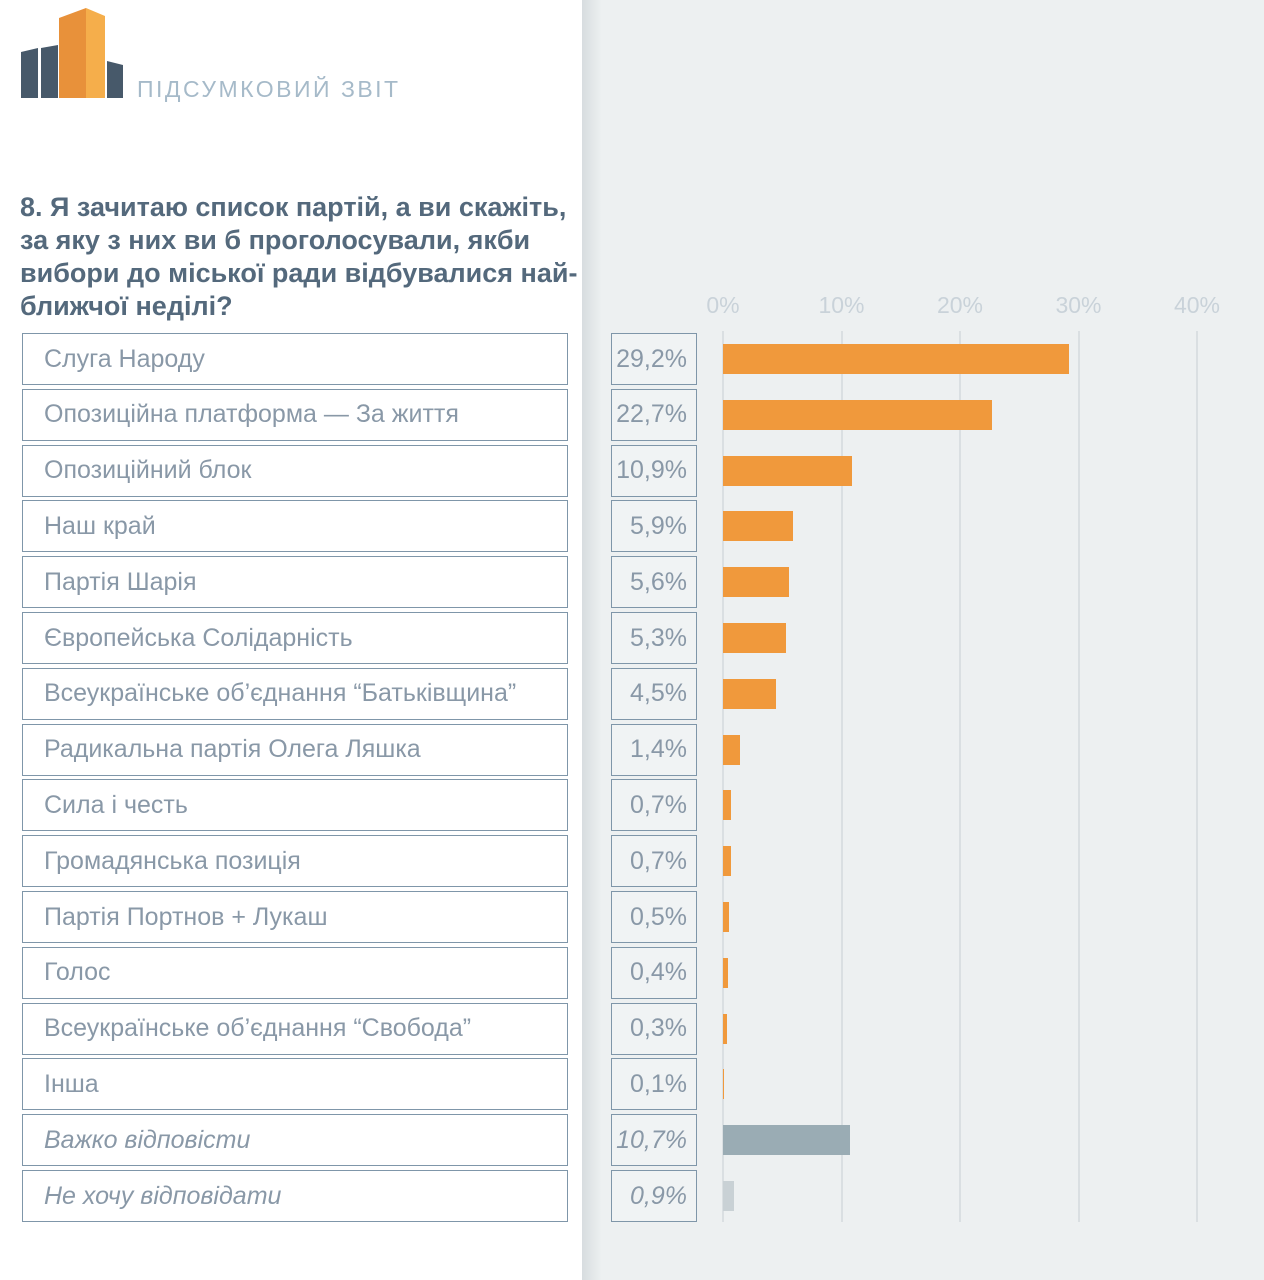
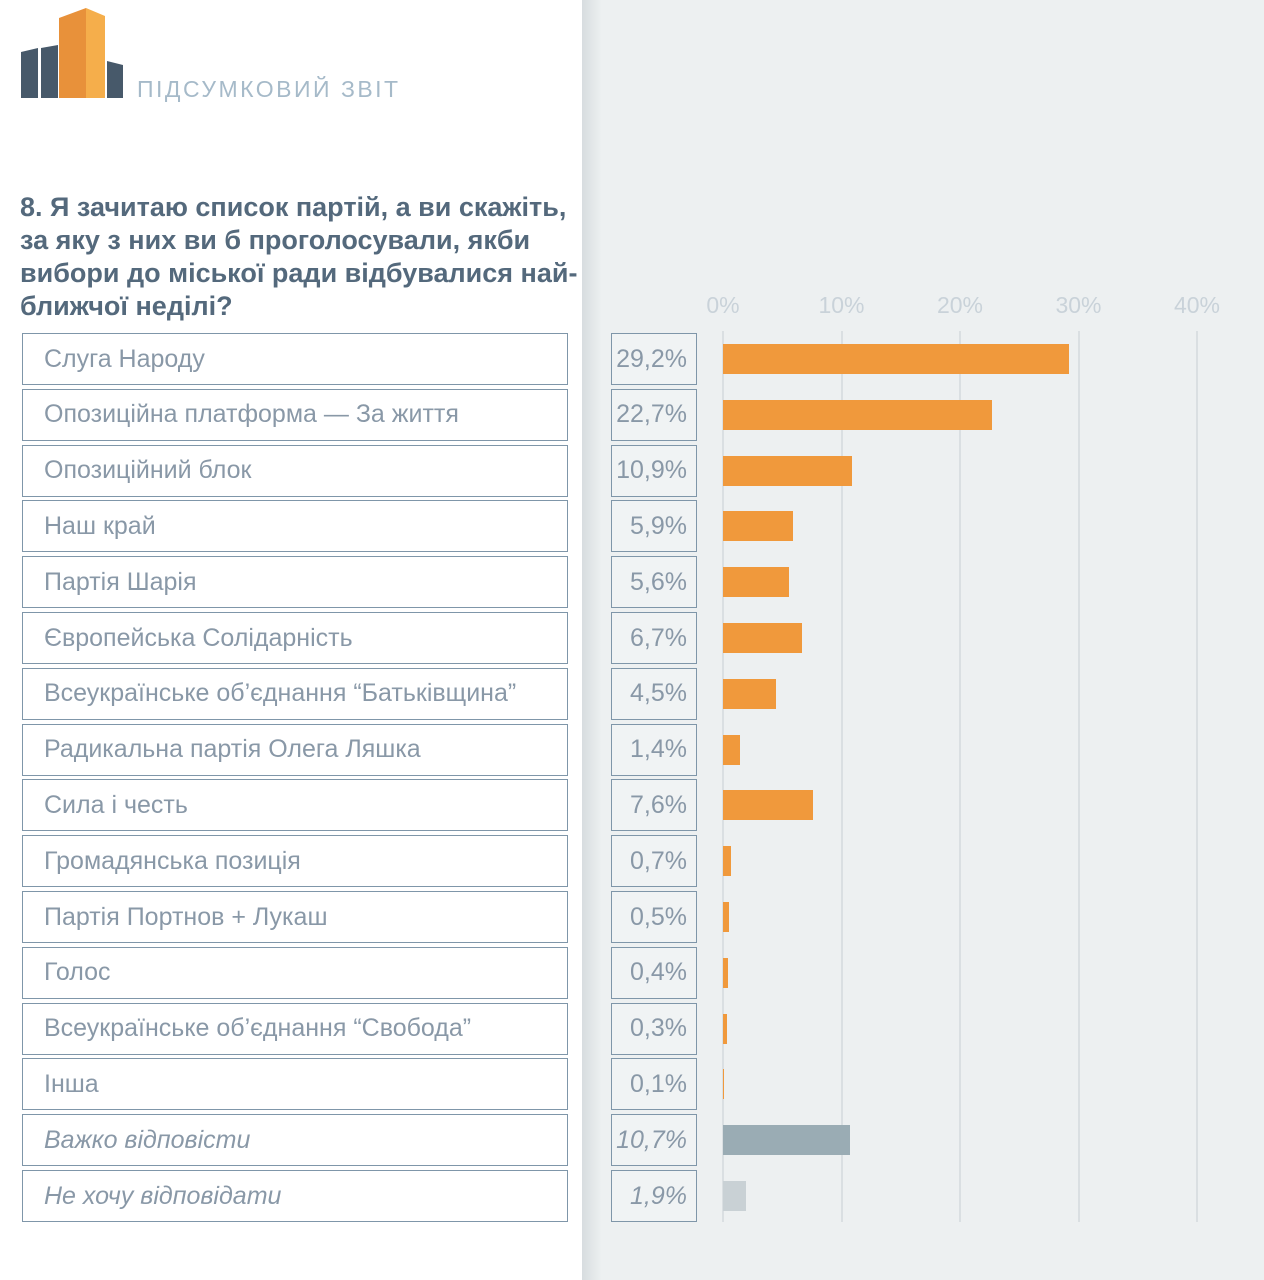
Європейська Солідарність: 5,3% -> 6,7%
Сила і честь: 0,7% -> 7,6%
Не хочу відповідати: 0,9% -> 1,9%
